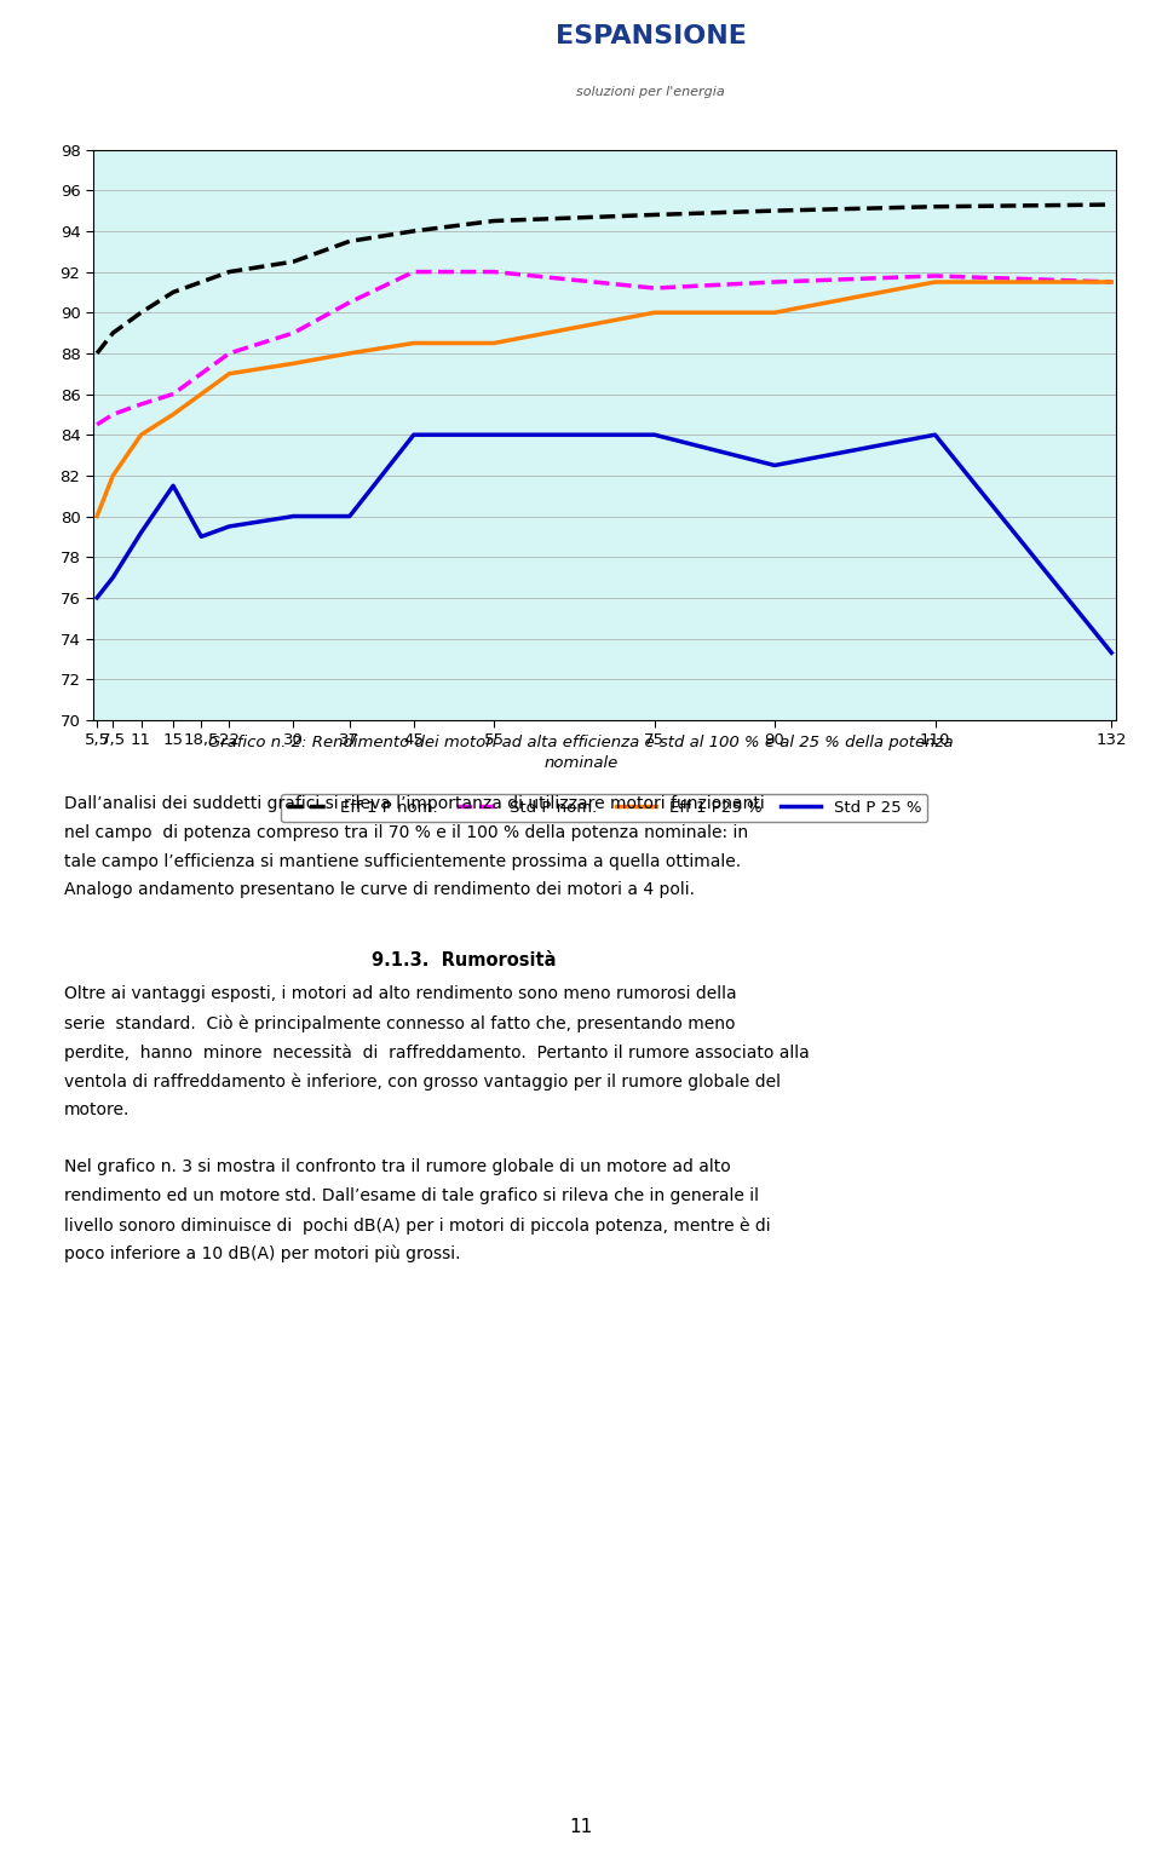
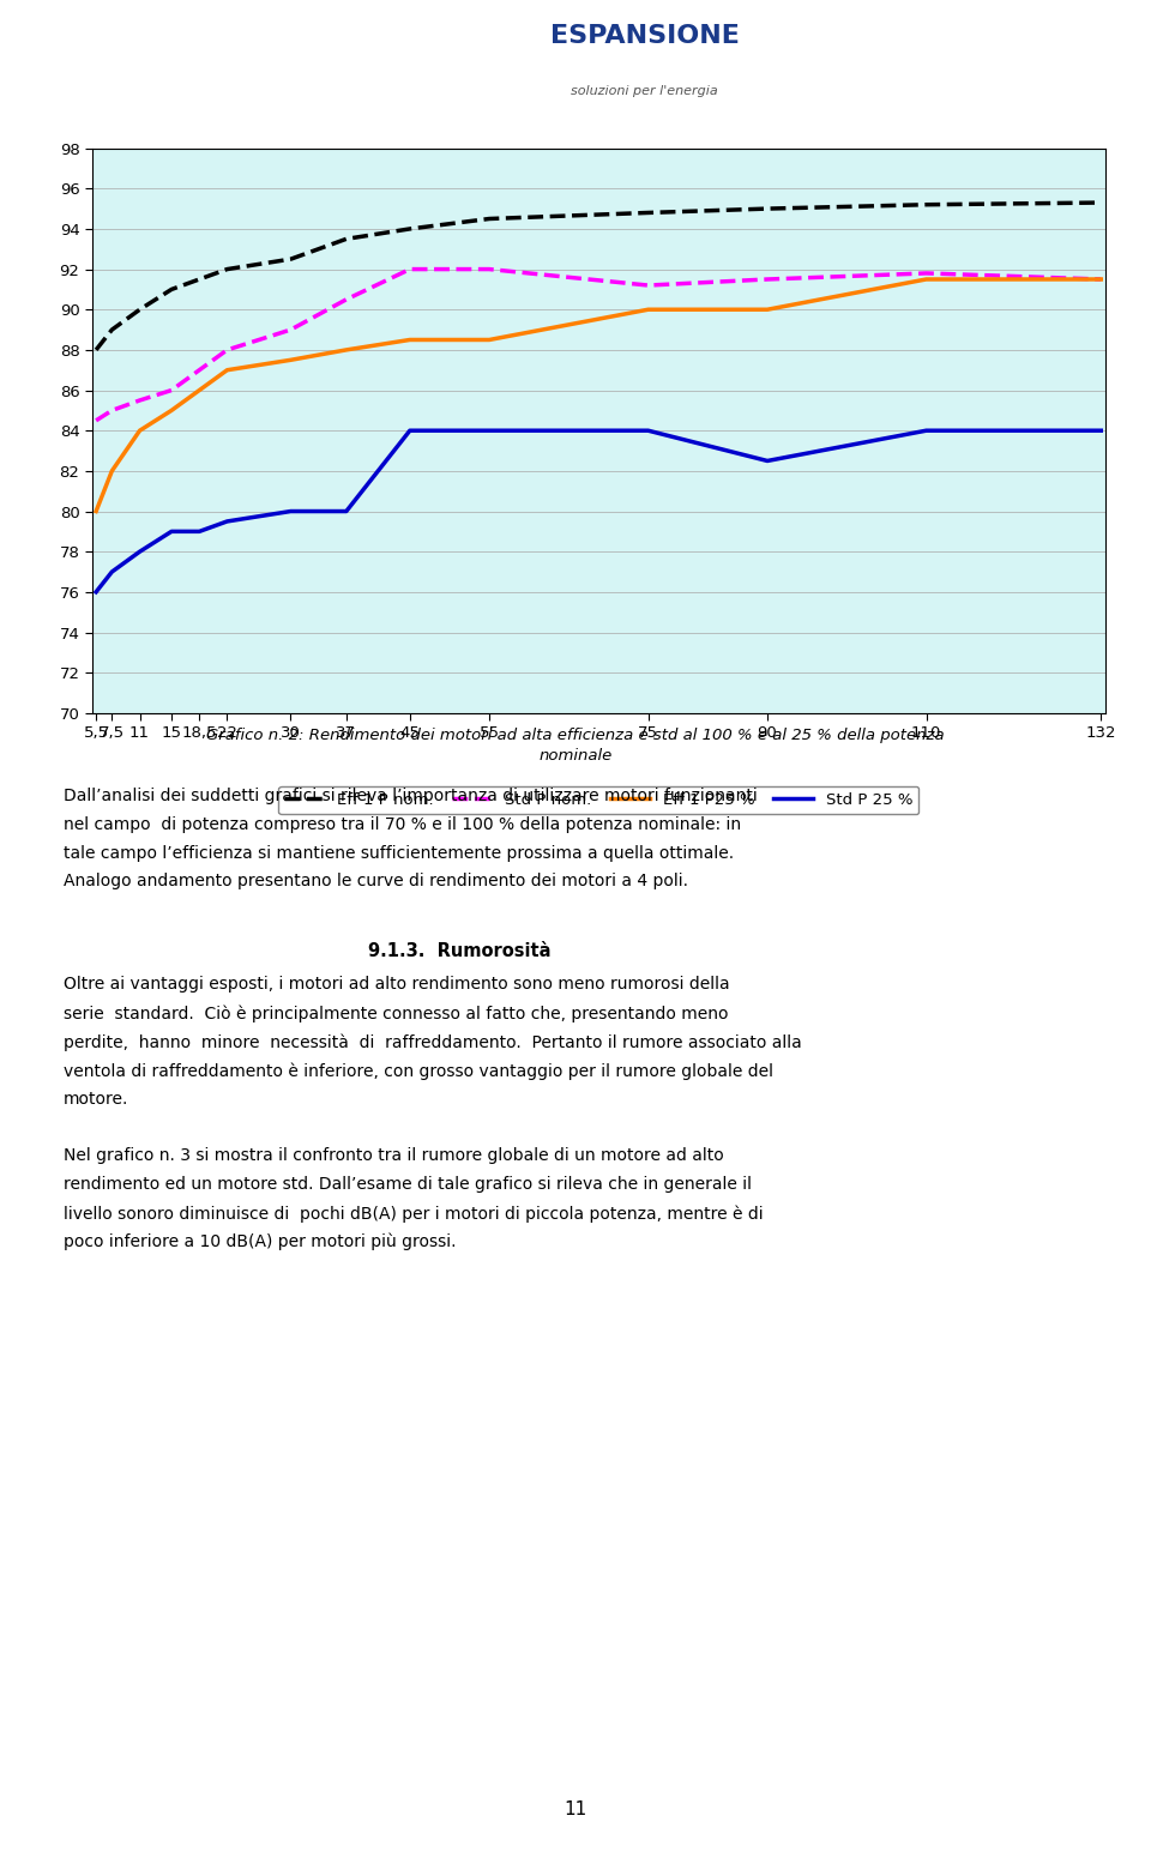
Std P 25 %/11: 79.2 -> 78.0
Std P 25 %/15: 81.5 -> 79.0
Std P 25 %/132: 73.3 -> 84.0
